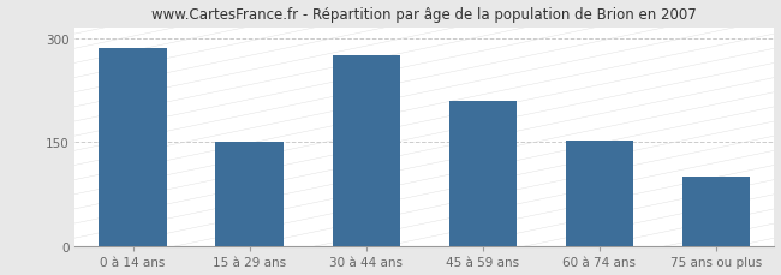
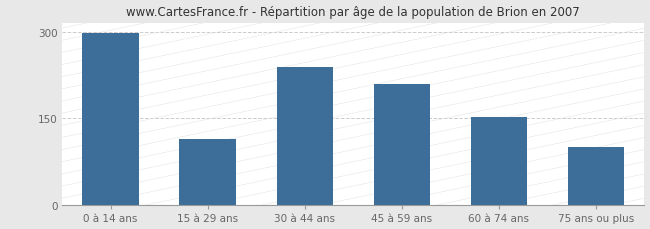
0 à 14 ans: 285 -> 298
15 à 29 ans: 150 -> 114
30 à 44 ans: 275 -> 238
